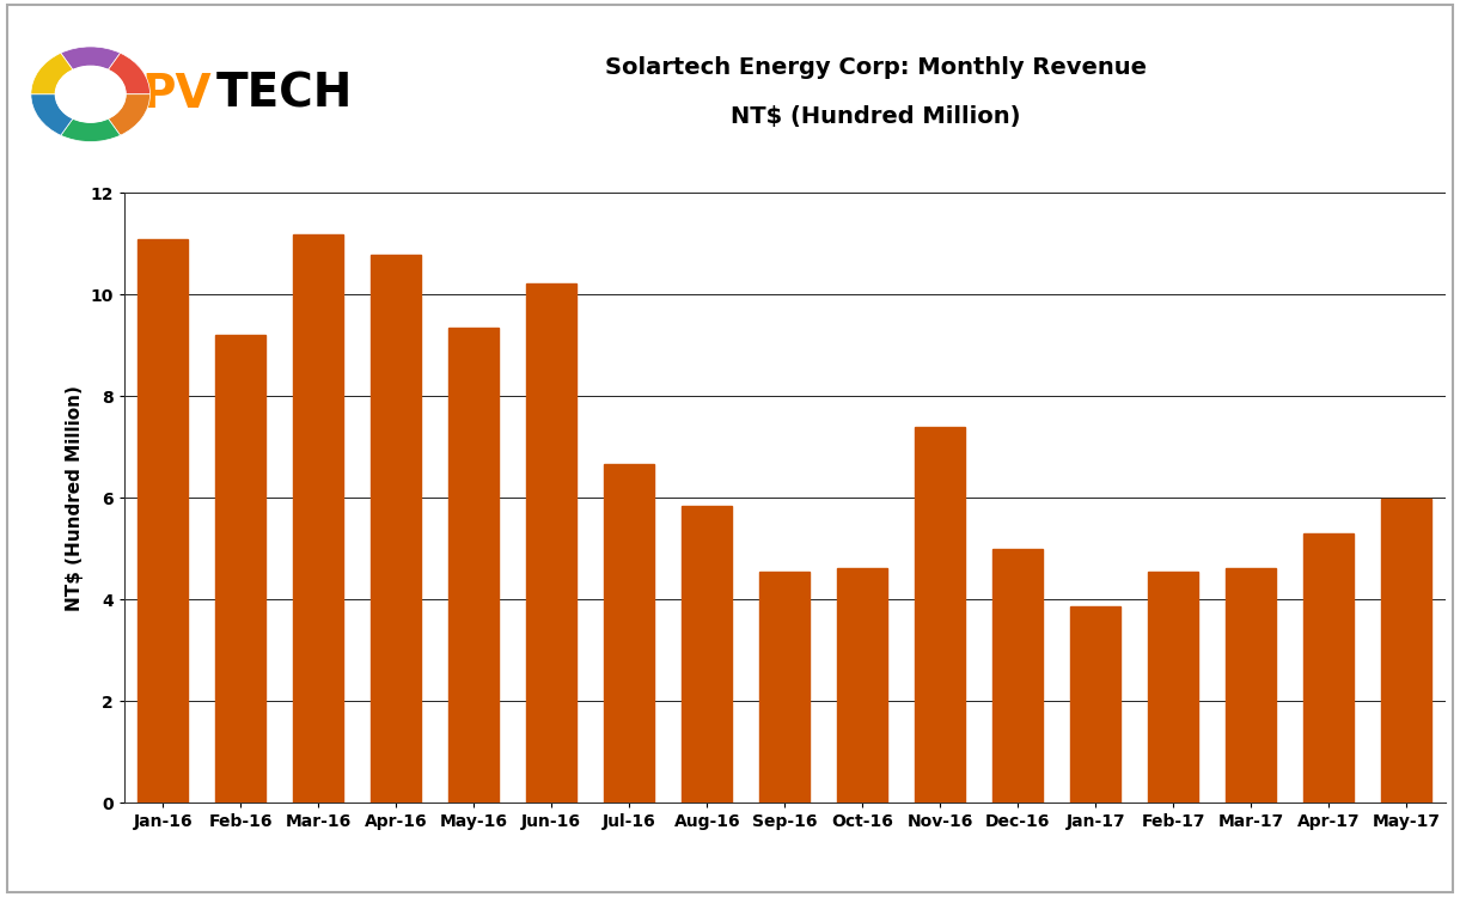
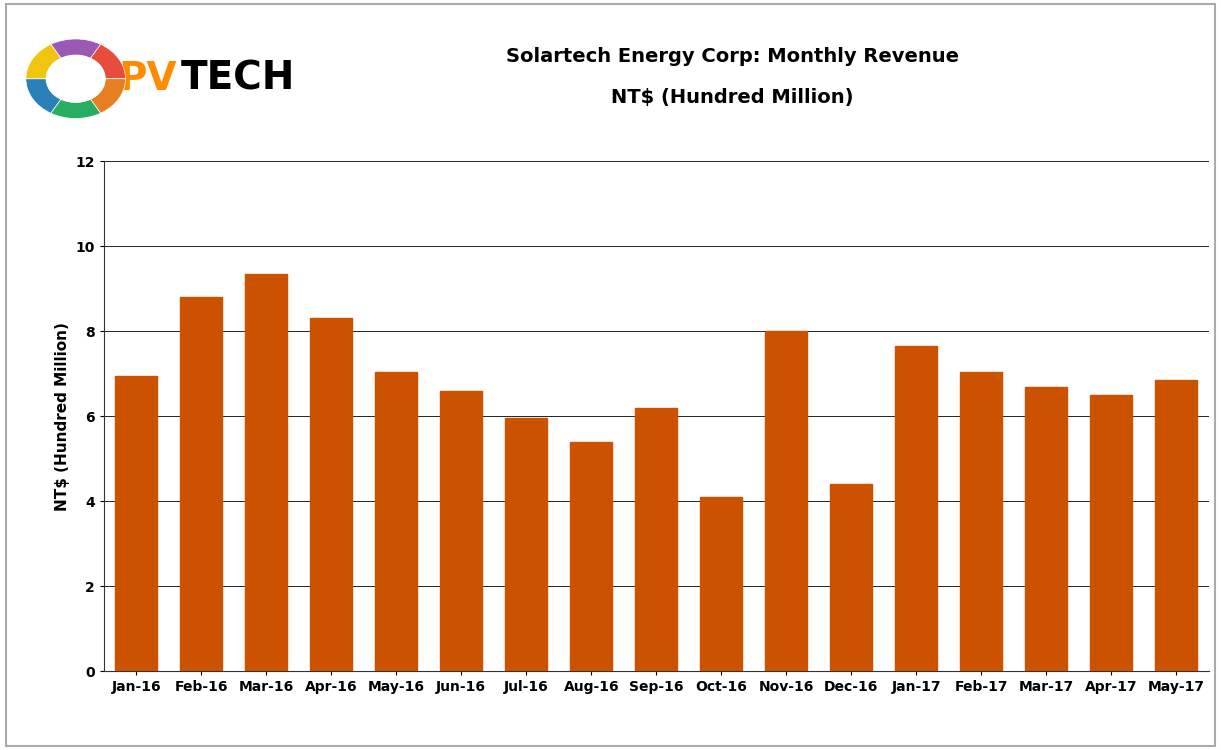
Jan-16: 11.08 -> 6.95
Feb-16: 9.21 -> 8.80
Mar-16: 11.18 -> 9.35
Apr-16: 10.78 -> 8.30
May-16: 9.35 -> 7.05
Jun-16: 10.22 -> 6.60
Jul-16: 6.67 -> 5.95
Aug-16: 5.84 -> 5.40
Sep-16: 4.54 -> 6.20
Oct-16: 4.62 -> 4.10
Nov-16: 7.39 -> 8.00
Dec-16: 5.00 -> 4.40
Jan-17: 3.87 -> 7.65
Feb-17: 4.54 -> 7.05
Mar-17: 4.62 -> 6.70
Apr-17: 5.31 -> 6.50
May-17: 5.98 -> 6.85
